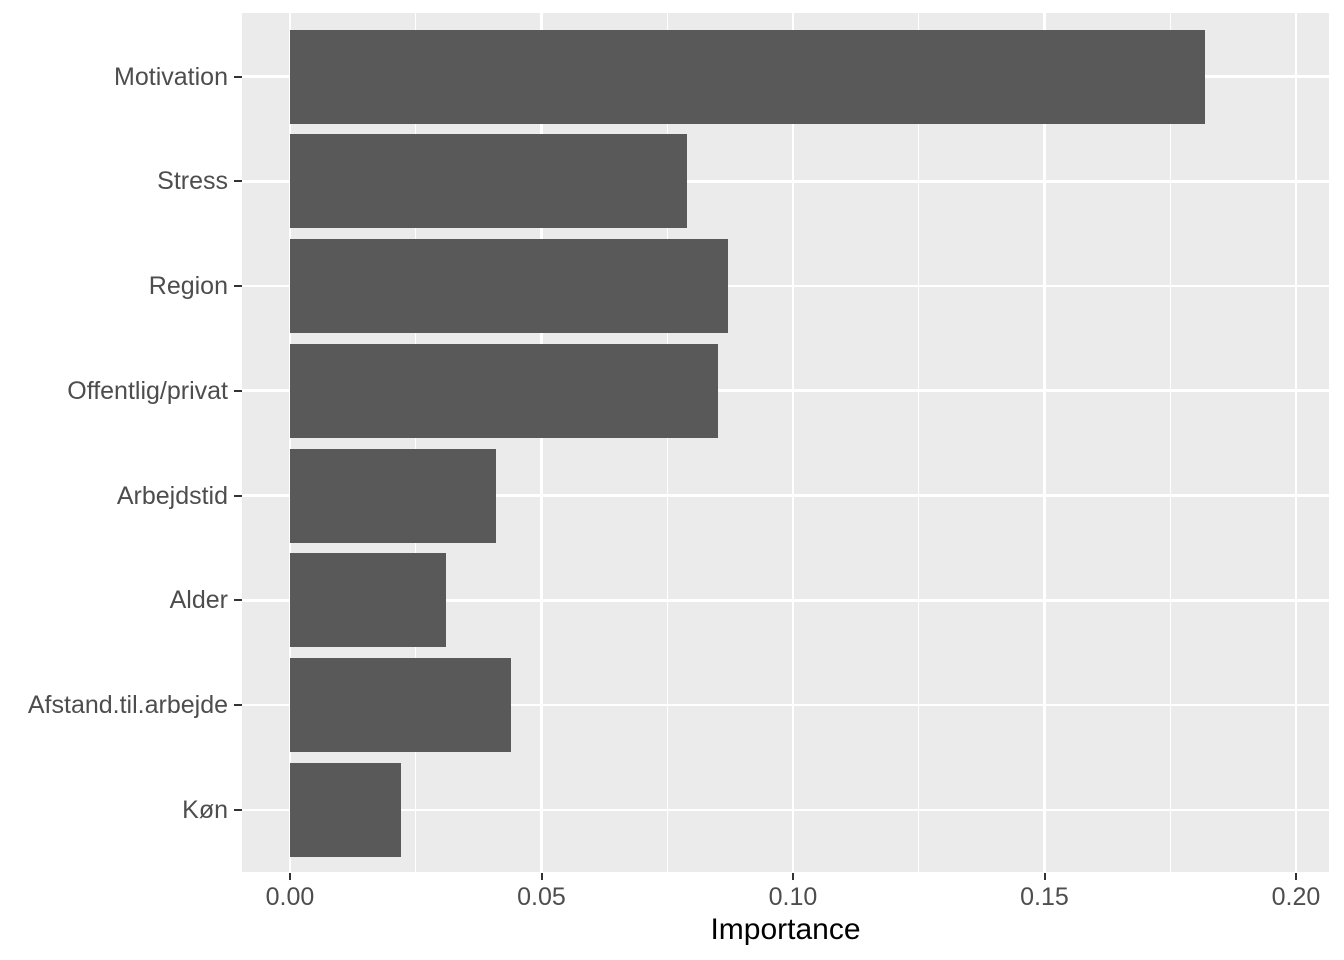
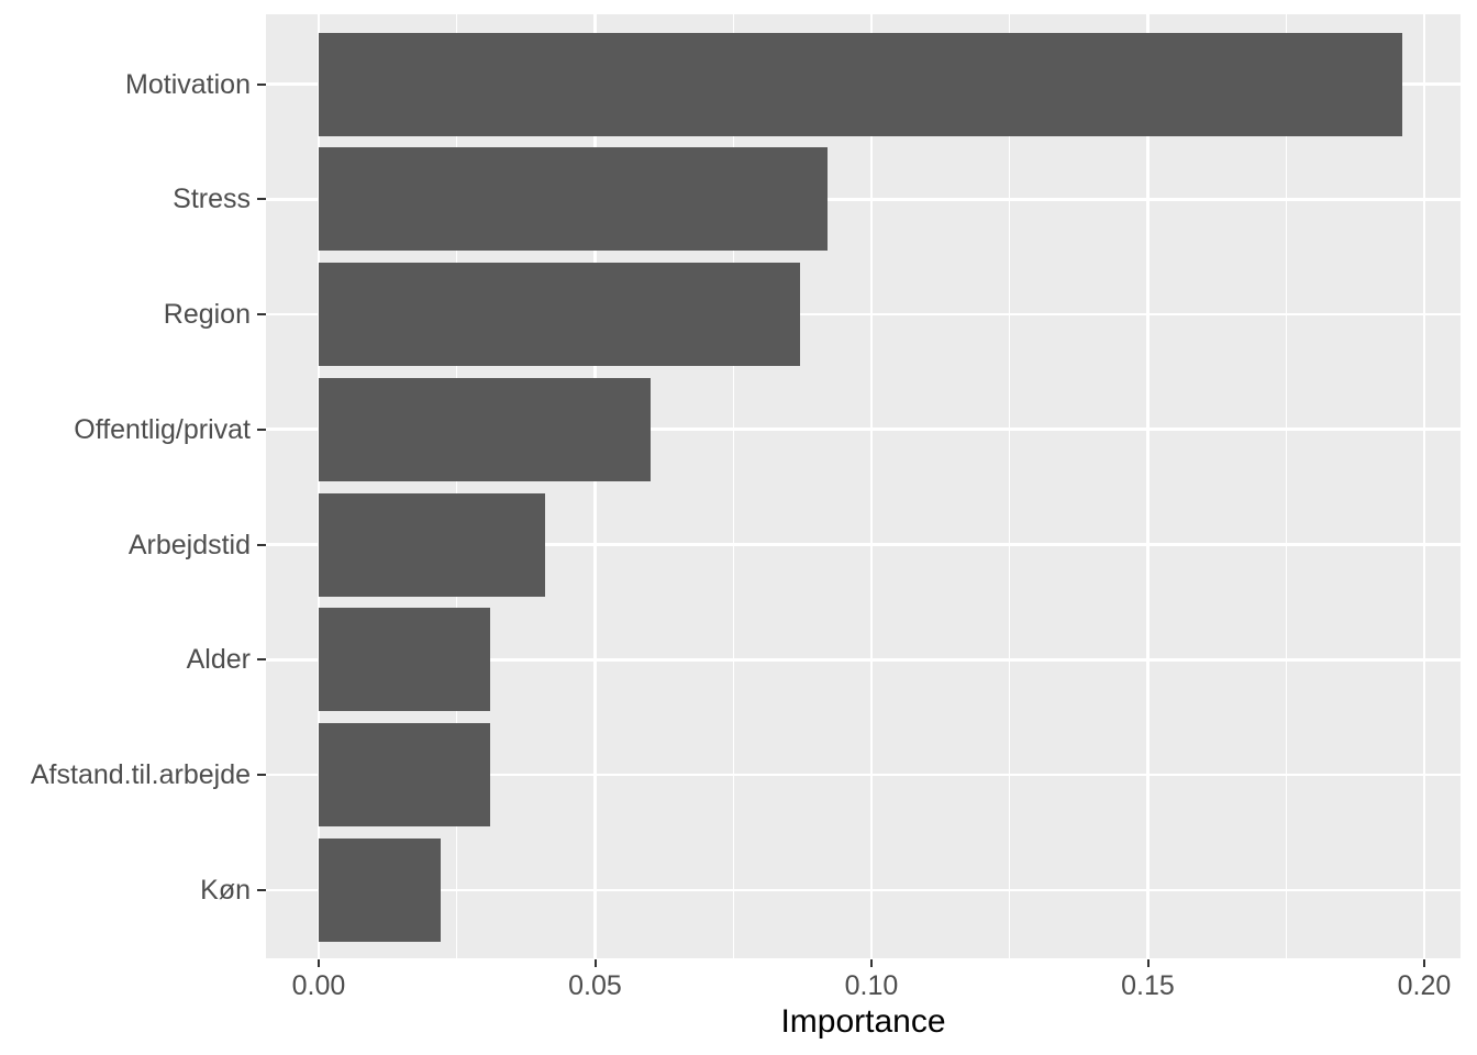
Motivation: 0.182 -> 0.196
Stress: 0.079 -> 0.092
Offentlig/privat: 0.085 -> 0.060
Afstand.til.arbejde: 0.044 -> 0.031
